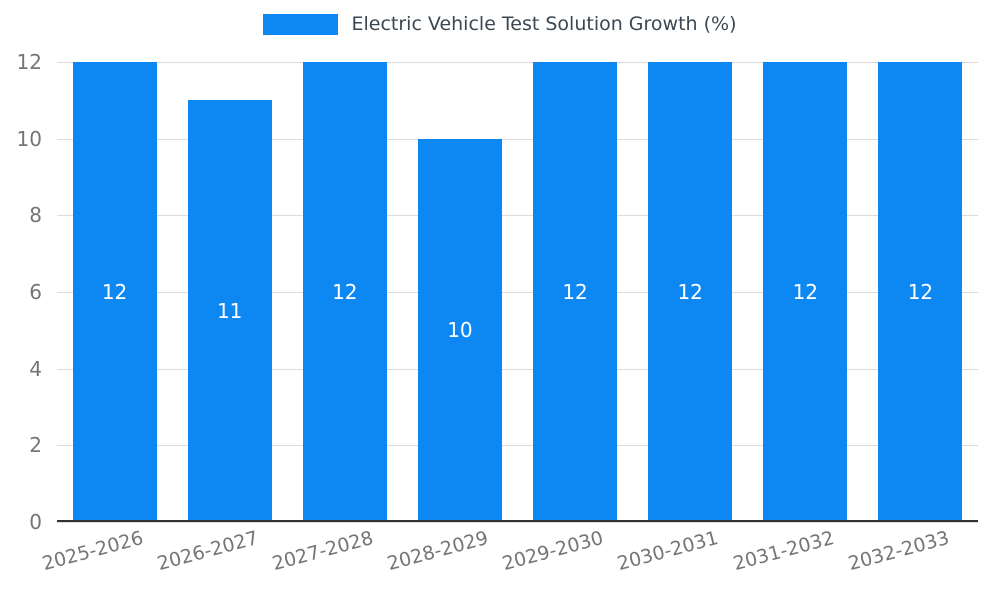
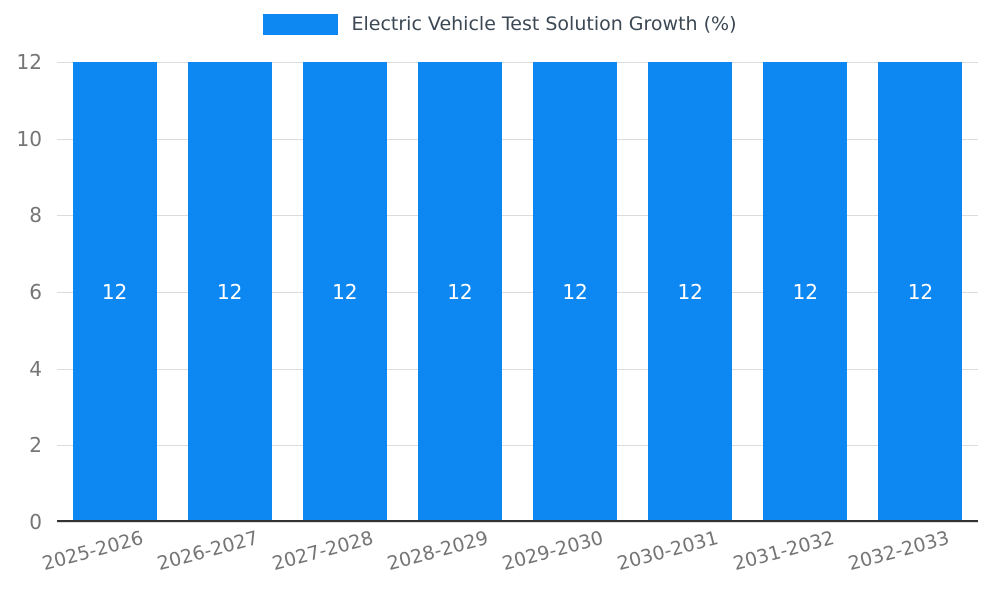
2026-2027: 11 -> 12
2028-2029: 10 -> 12
